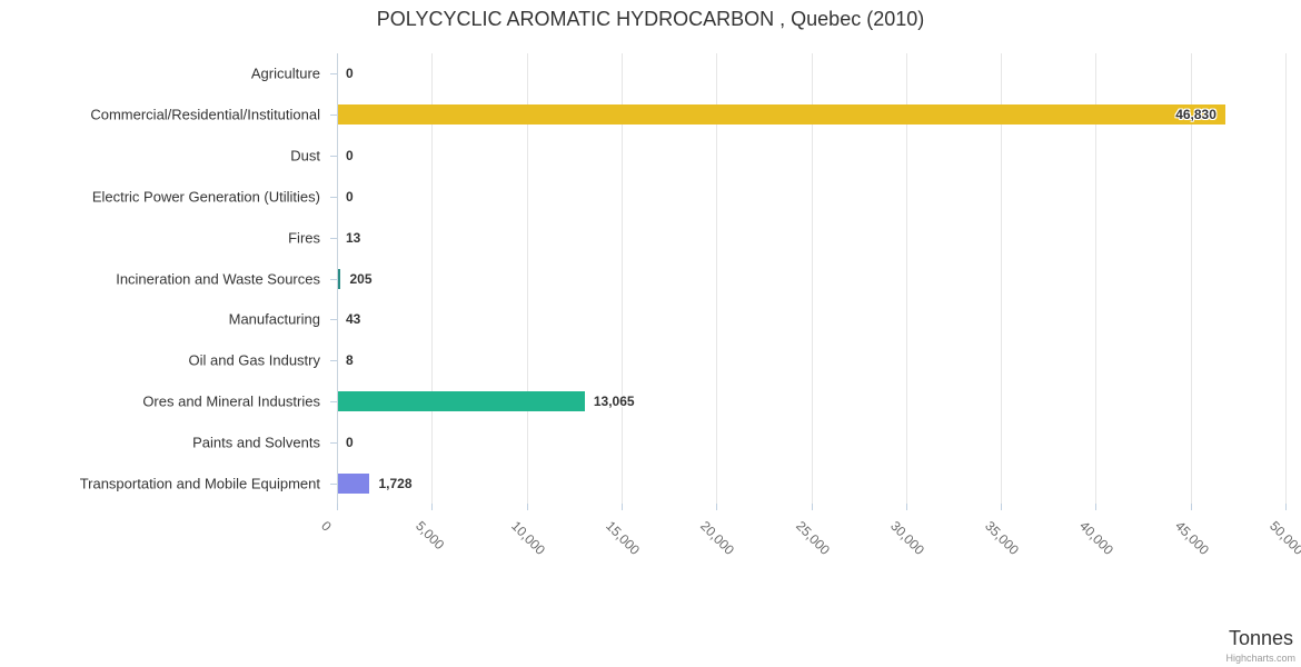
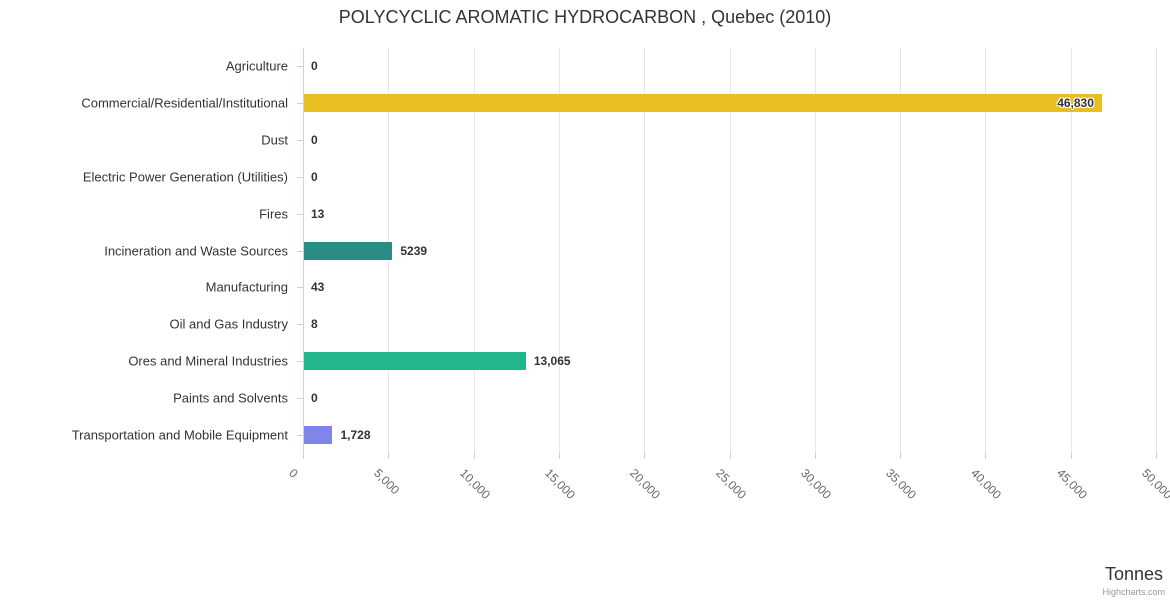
Incineration and Waste Sources: 205 -> 5239
